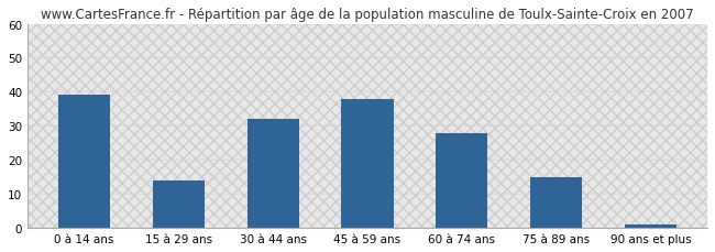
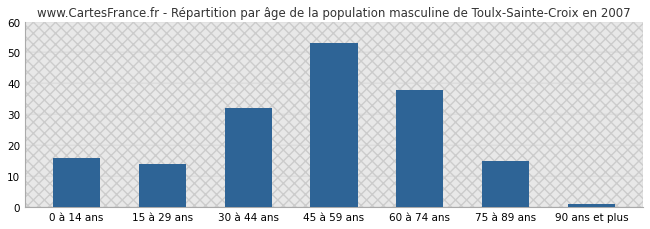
0 à 14 ans: 39 -> 16
45 à 59 ans: 38 -> 53
60 à 74 ans: 28 -> 38
